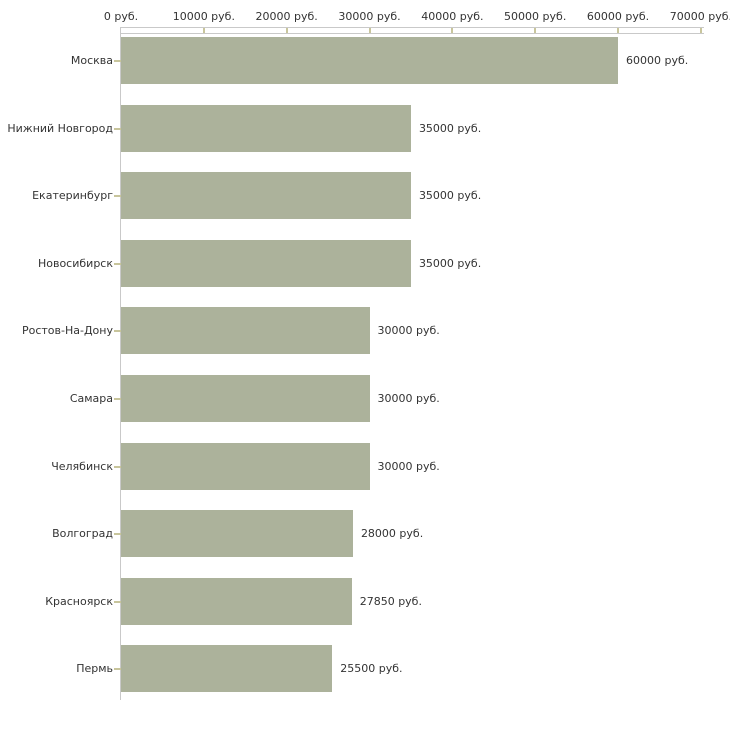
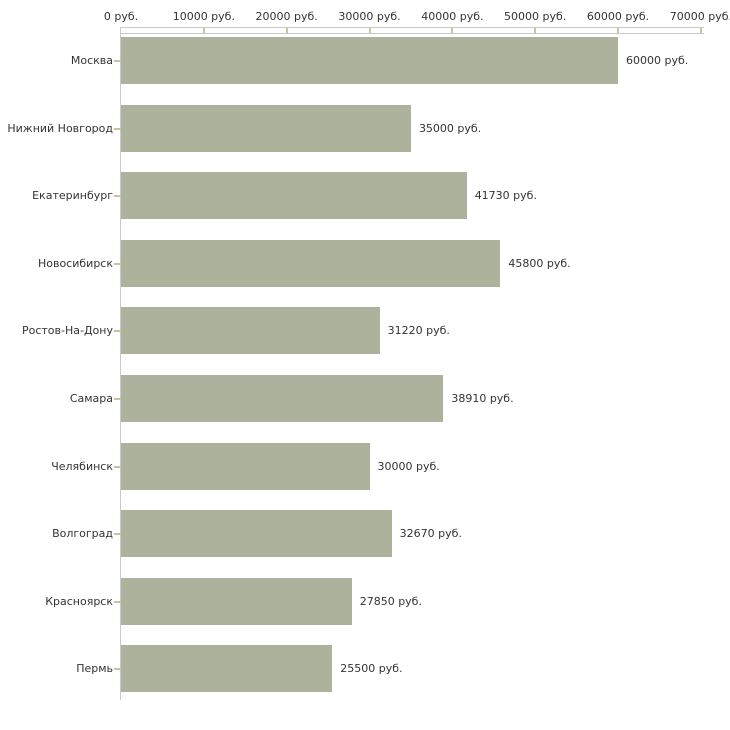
Екатеринбург: 35000 -> 41730
Новосибирск: 35000 -> 45800
Ростов-На-Дону: 30000 -> 31220
Самара: 30000 -> 38910
Волгоград: 28000 -> 32670
